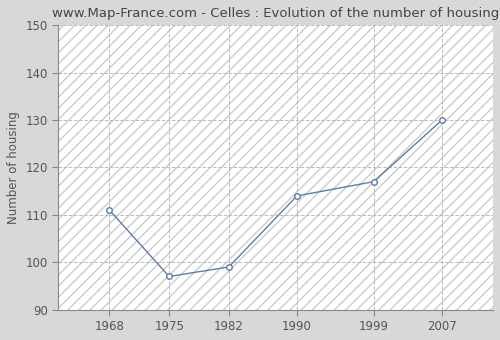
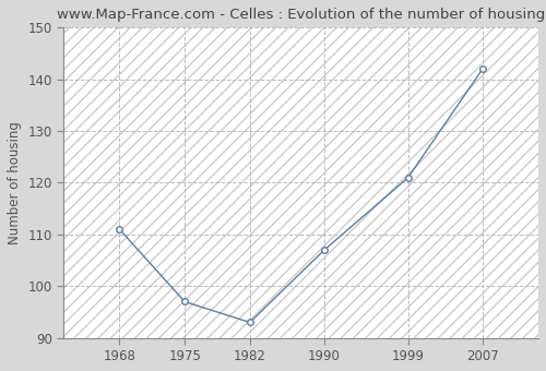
1982: 99 -> 93
1990: 114 -> 107
1999: 117 -> 121
2007: 130 -> 142
